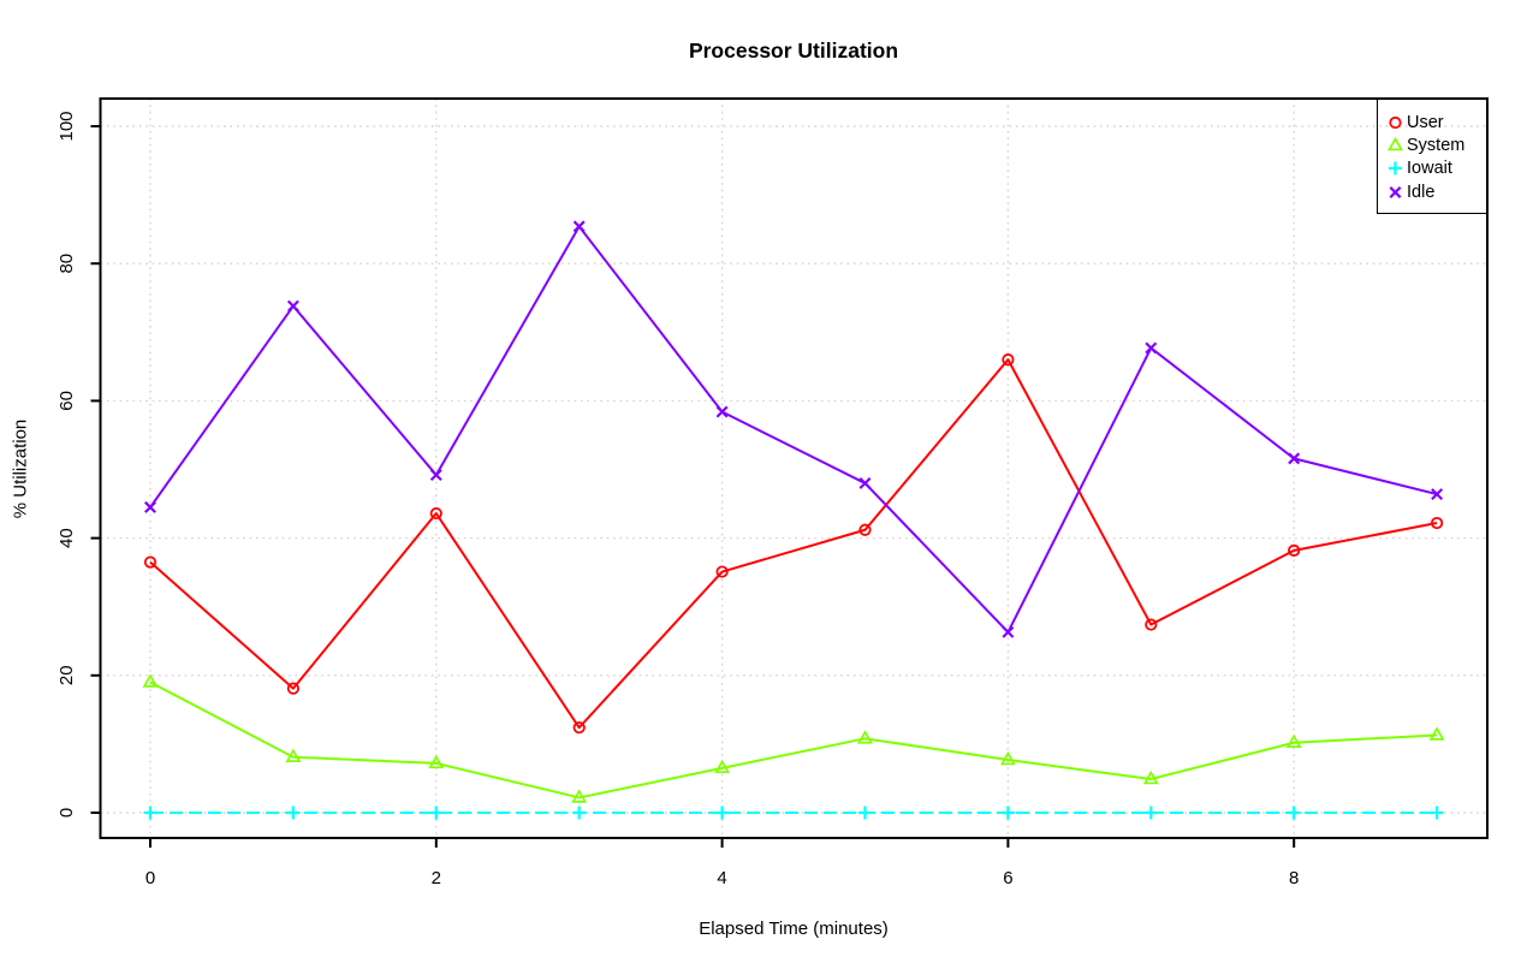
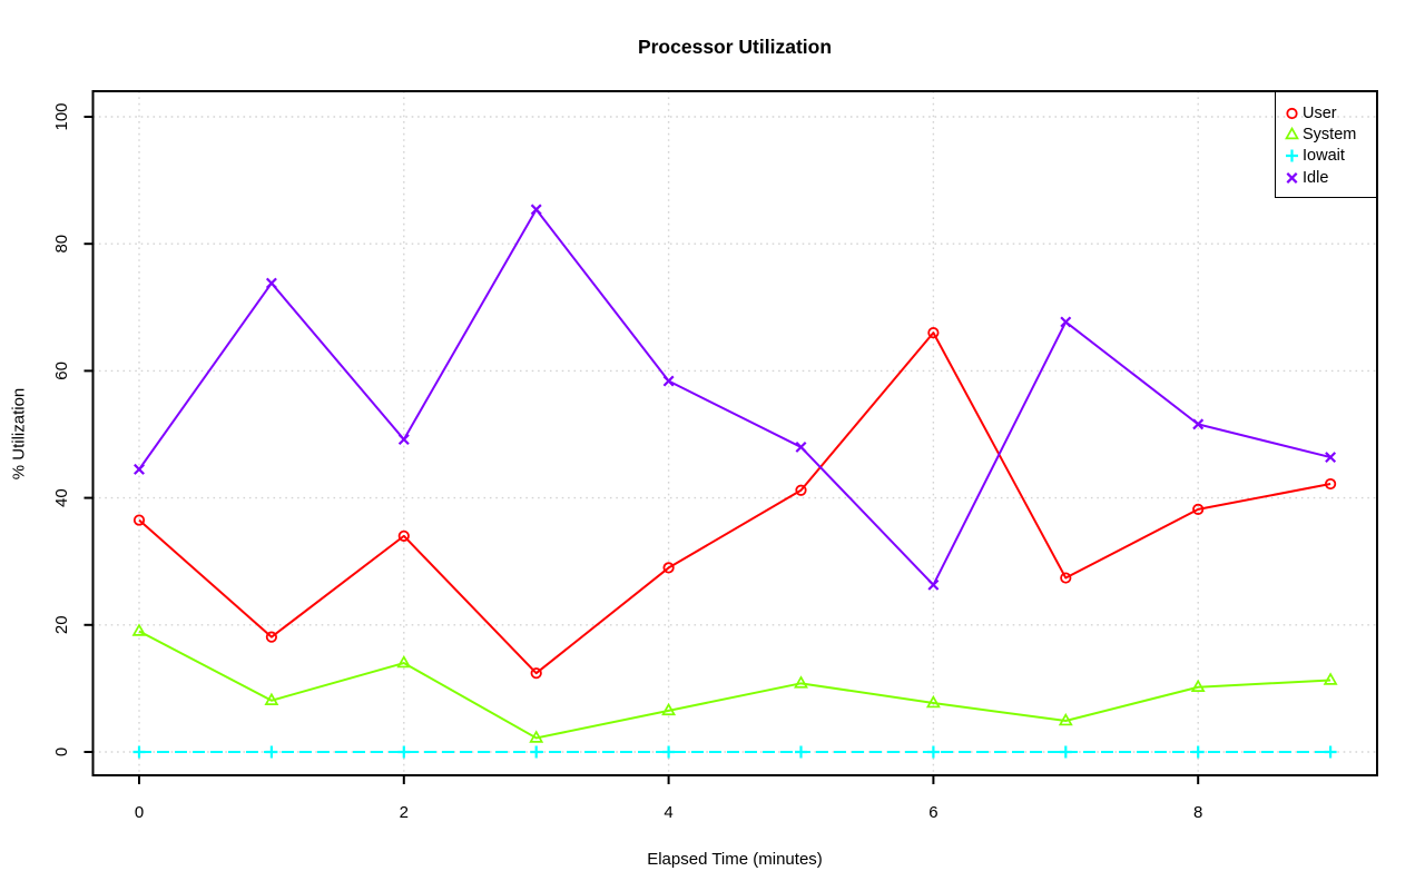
User/2: 44 -> 34
System/2: 7 -> 14
User/4: 35 -> 29
